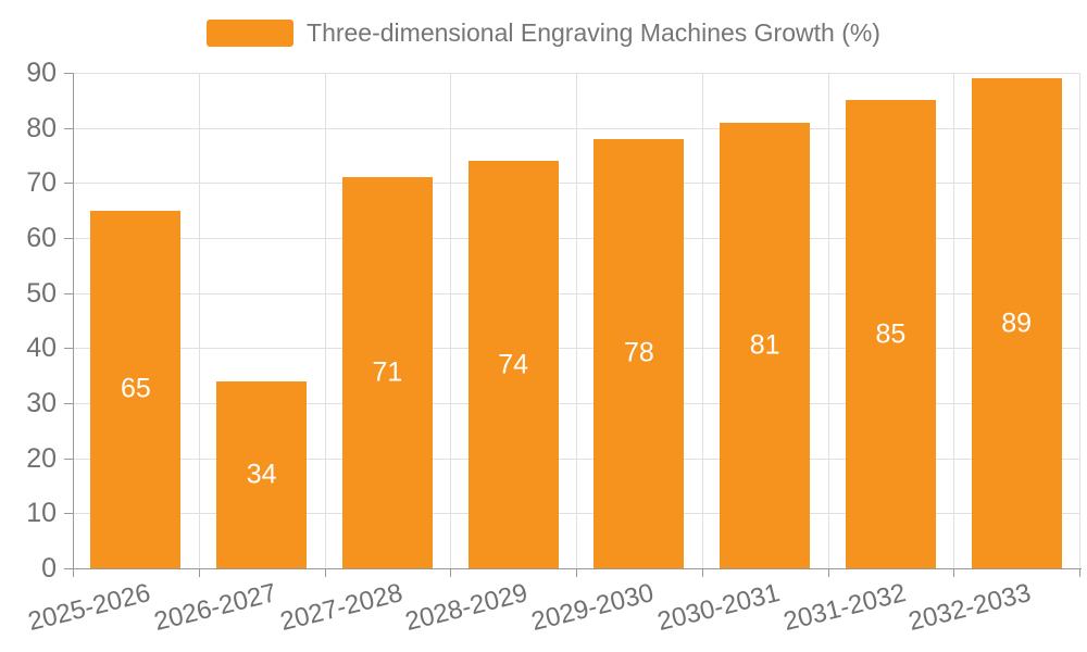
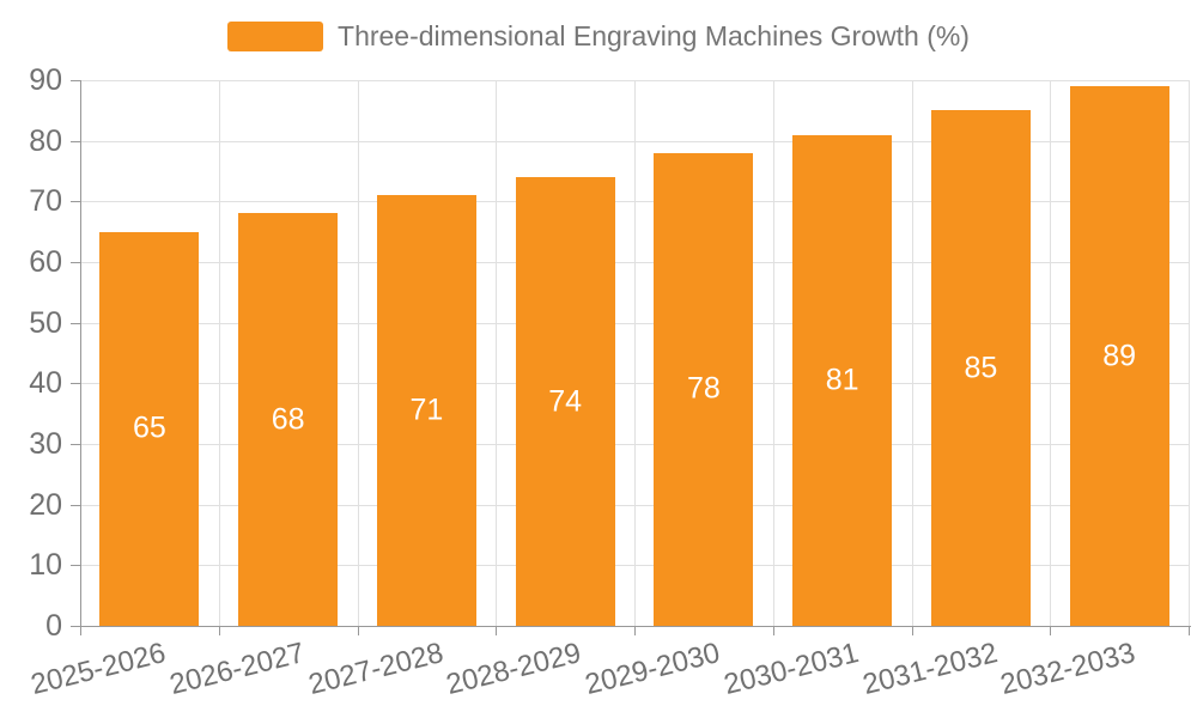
2026-2027: 34 -> 68
